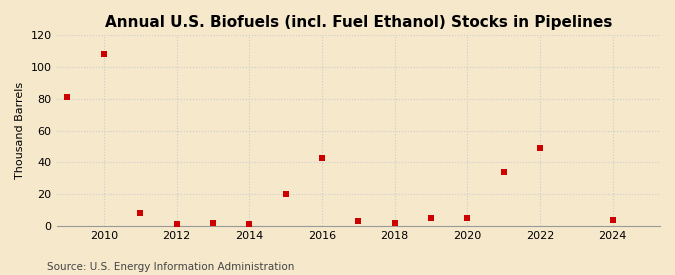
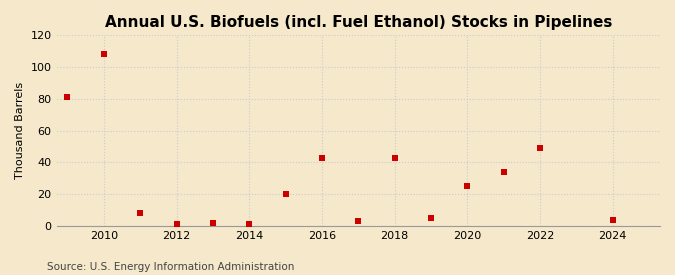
2018: 2 -> 43
2020: 5 -> 25
